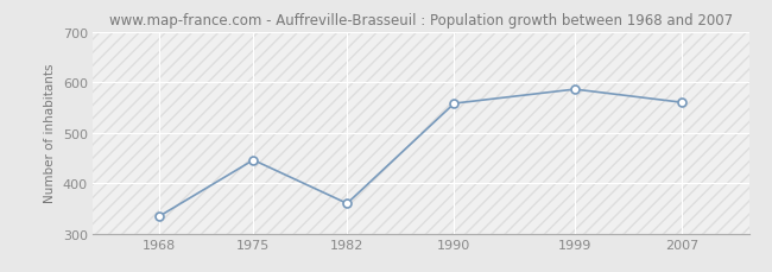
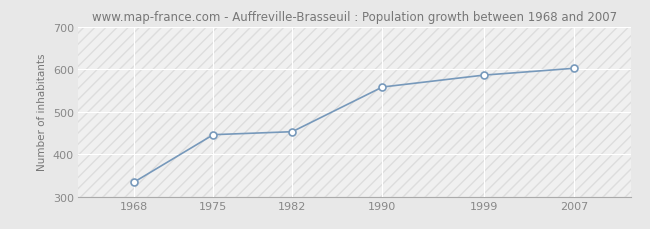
1982: 360 -> 453
2007: 560 -> 602
